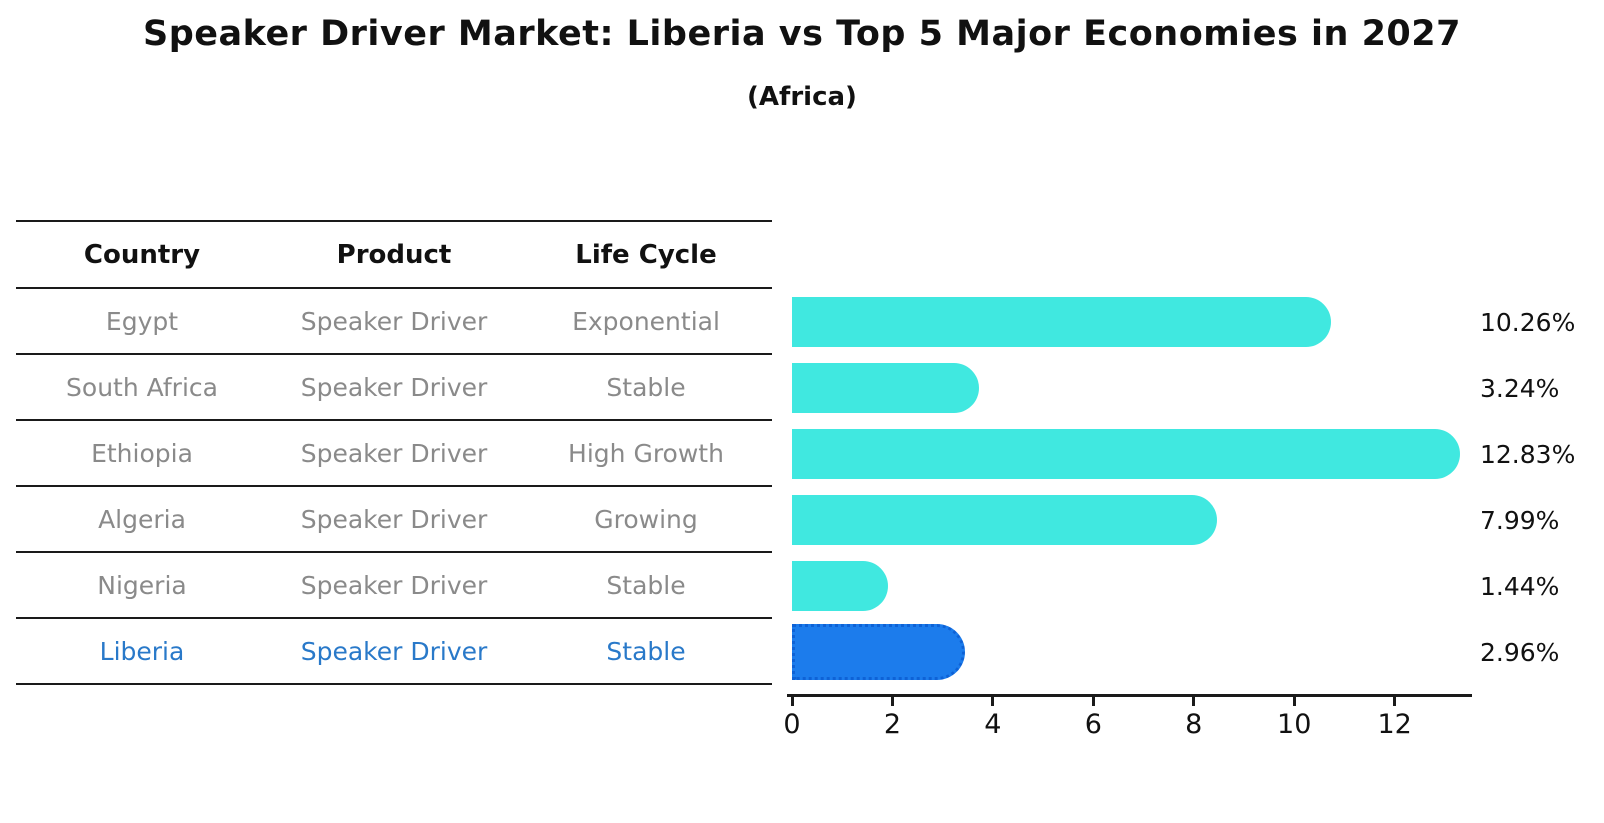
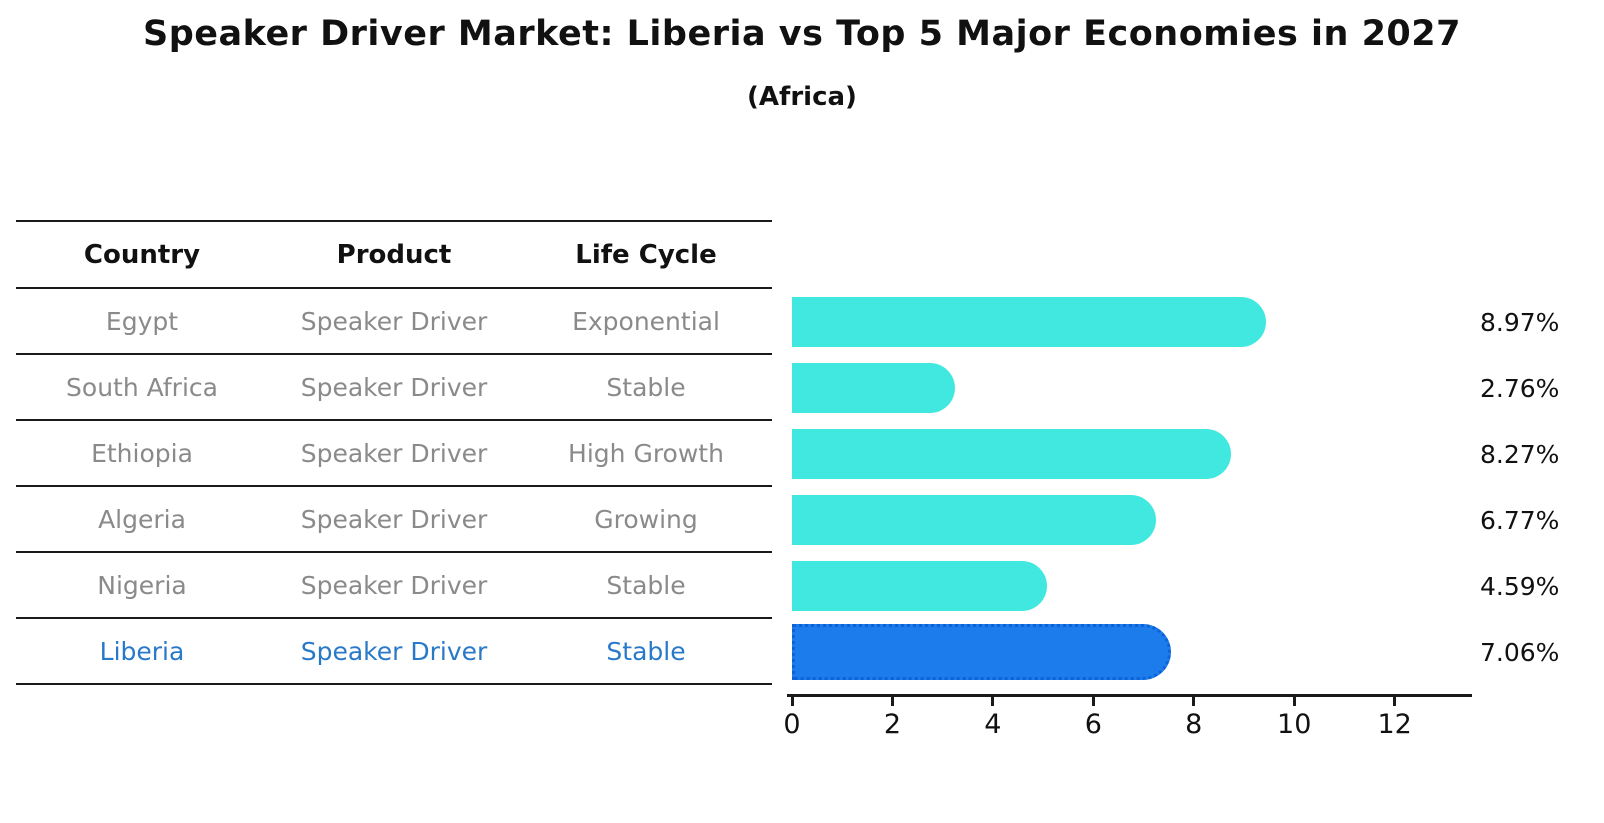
Egypt: 10.26% -> 8.97%
South Africa: 3.24% -> 2.76%
Ethiopia: 12.83% -> 8.27%
Algeria: 7.99% -> 6.77%
Nigeria: 1.44% -> 4.59%
Liberia: 2.96% -> 7.06%
